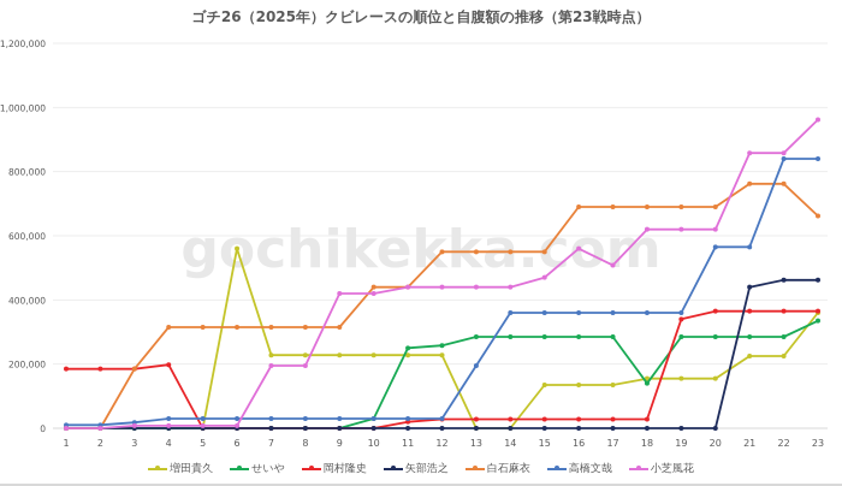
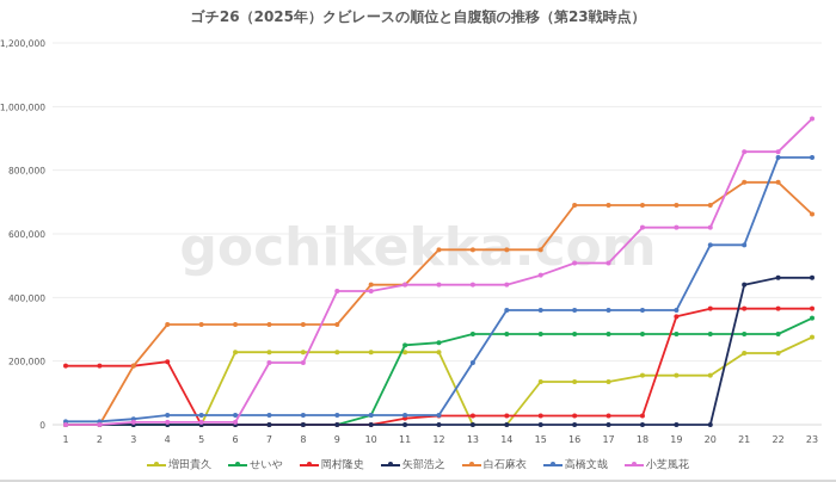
増田貴久/6: 560000 -> 230000
小芝風花/16: 560000 -> 510000
せいや/18: 140000 -> 280000
増田貴久/23: 360000 -> 280000
